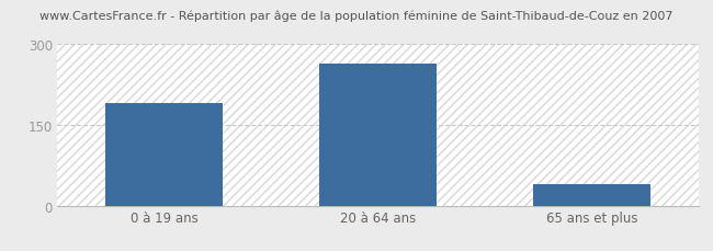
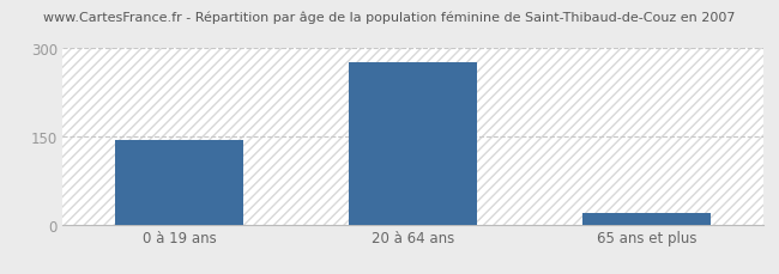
0 à 19 ans: 190 -> 143
20 à 64 ans: 265 -> 277
65 ans et plus: 40 -> 20
